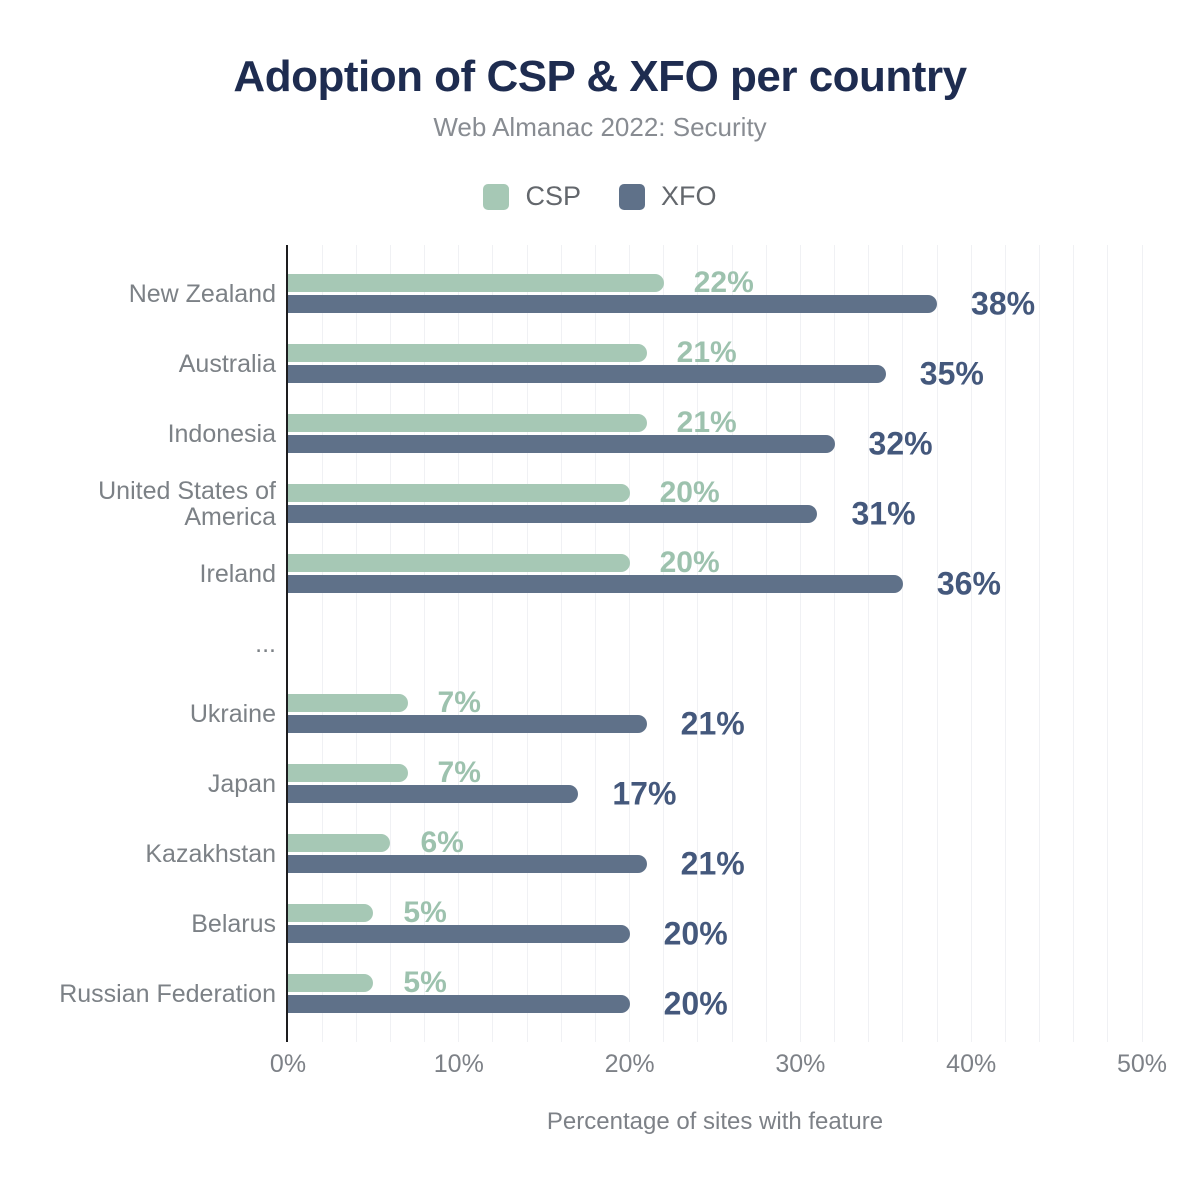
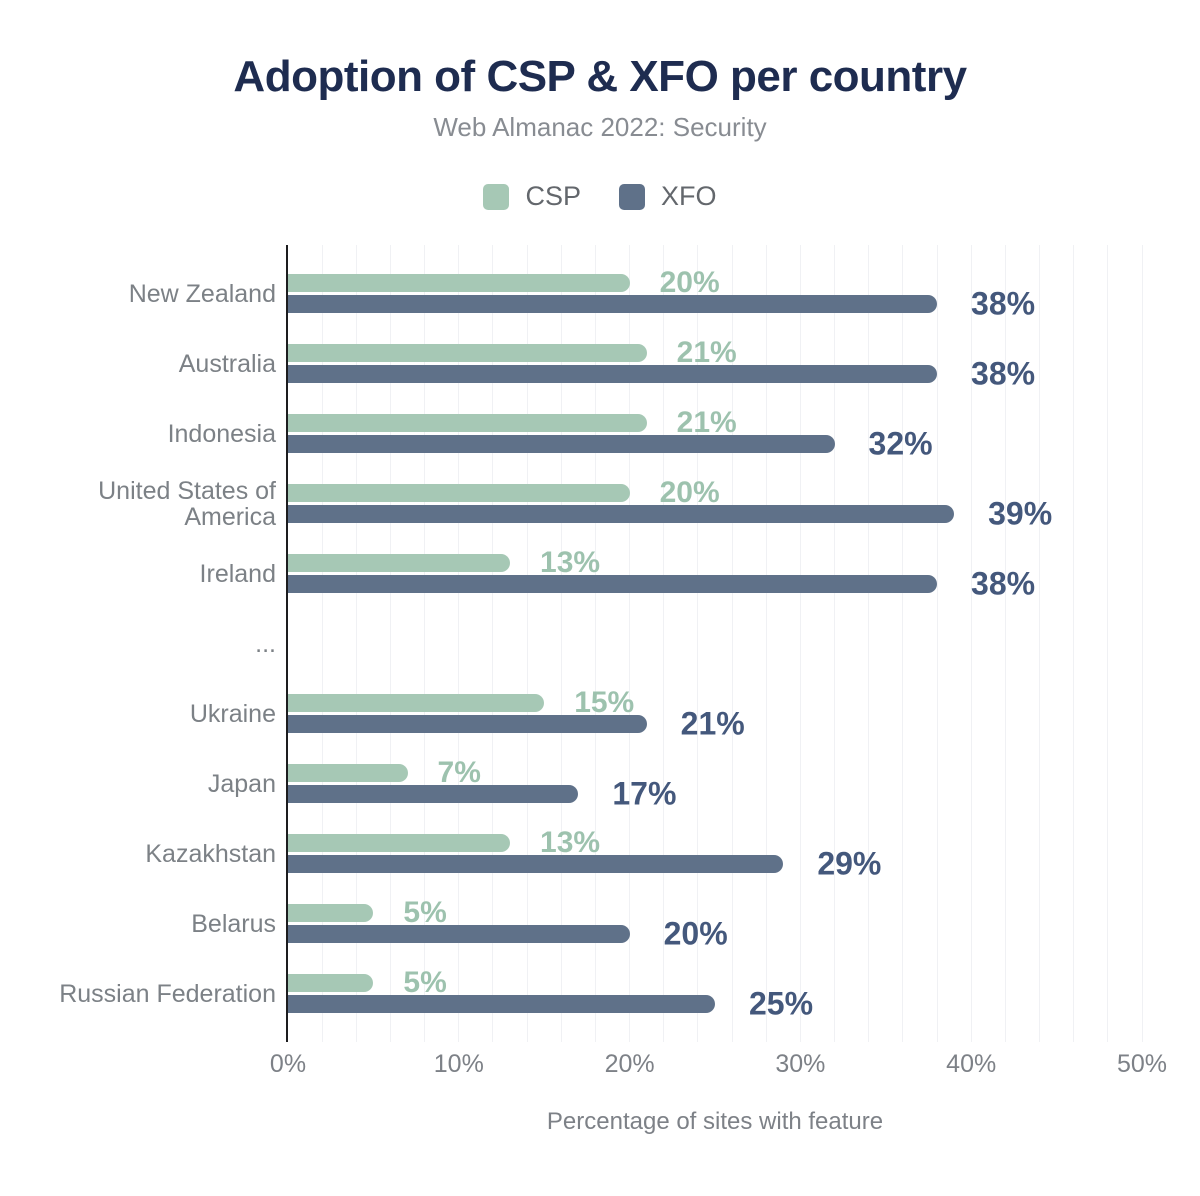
CSP/New Zealand: 22% -> 20%
XFO/Australia: 35% -> 38%
XFO/United States of America: 31% -> 39%
CSP/Ireland: 20% -> 13%
XFO/Ireland: 36% -> 38%
CSP/Ukraine: 7% -> 15%
CSP/Kazakhstan: 6% -> 13%
XFO/Kazakhstan: 21% -> 29%
XFO/Russian Federation: 20% -> 25%
